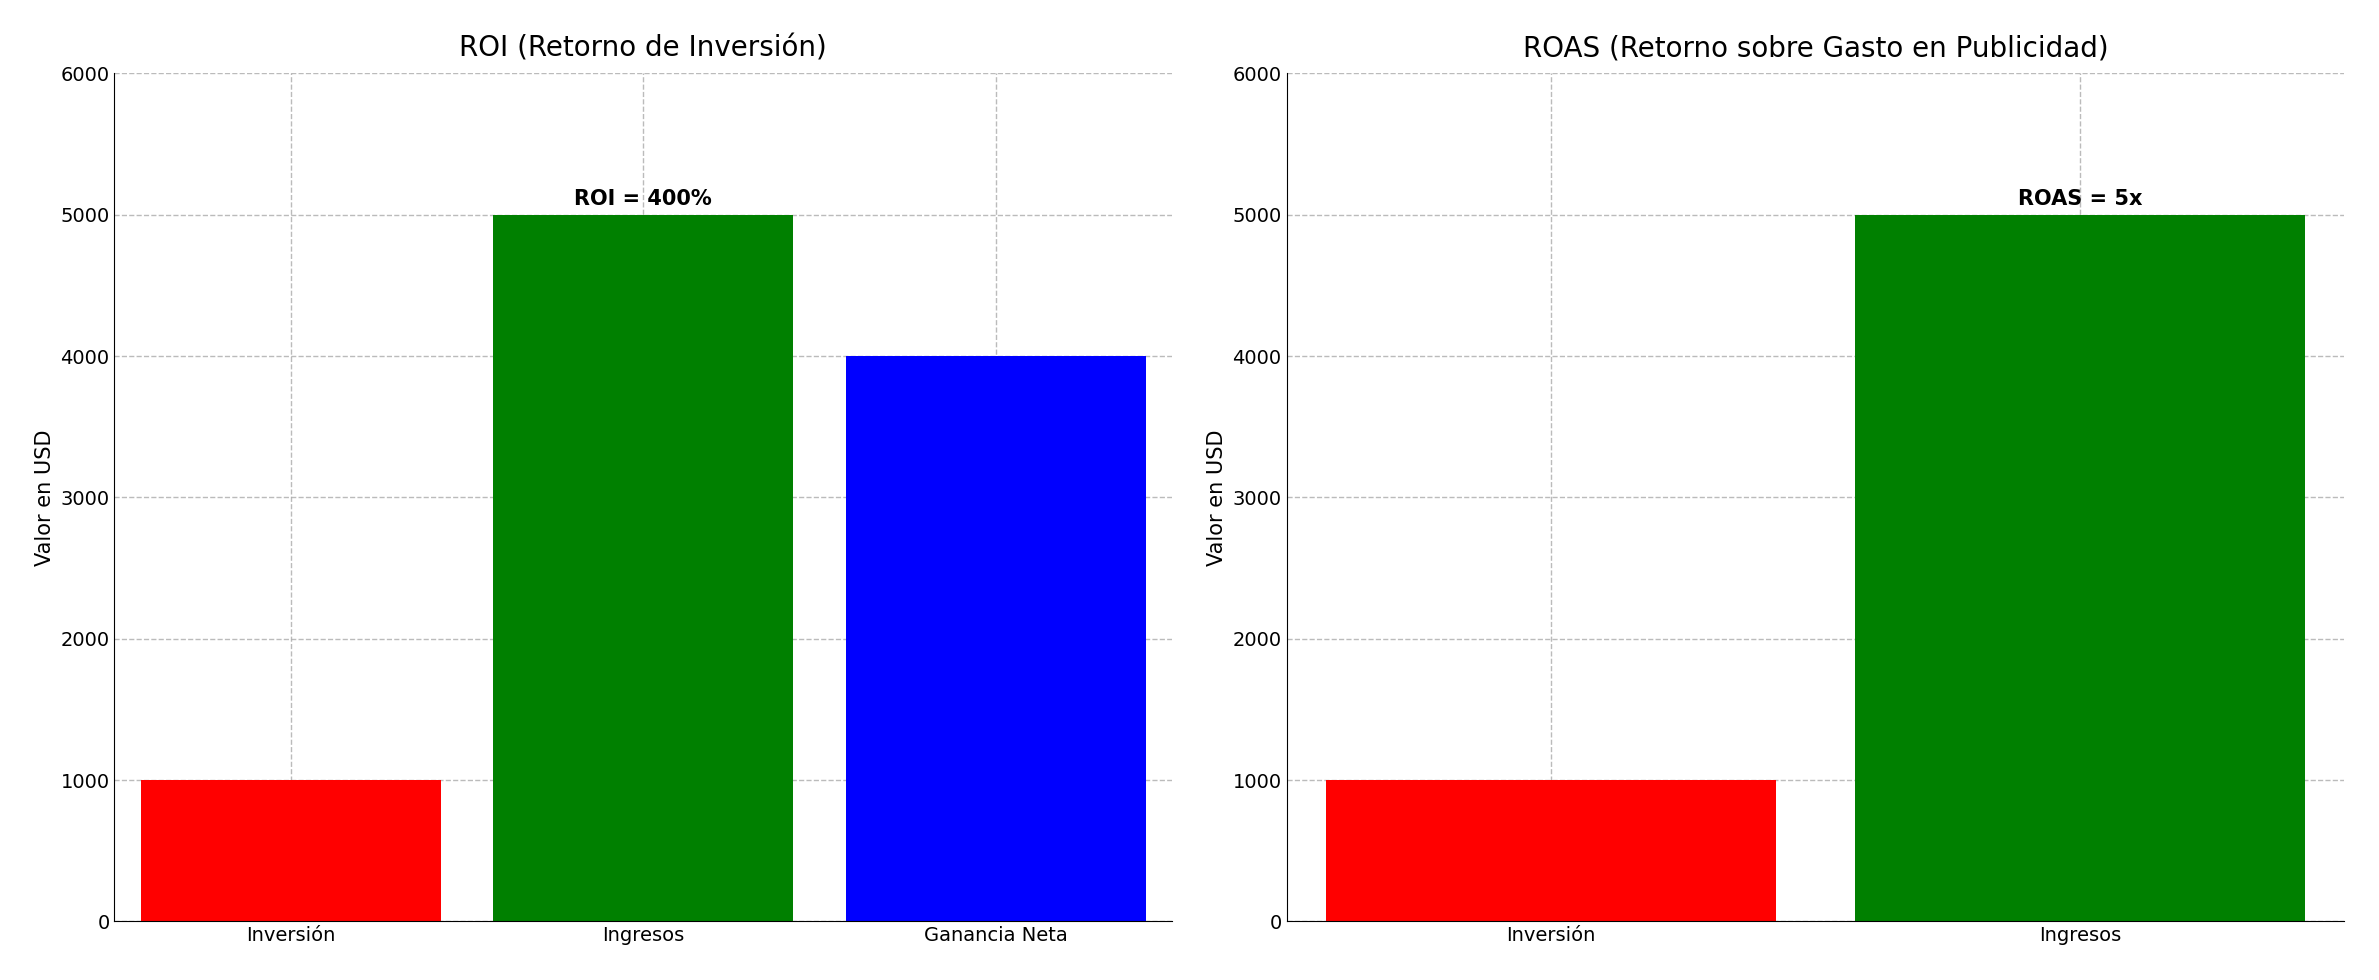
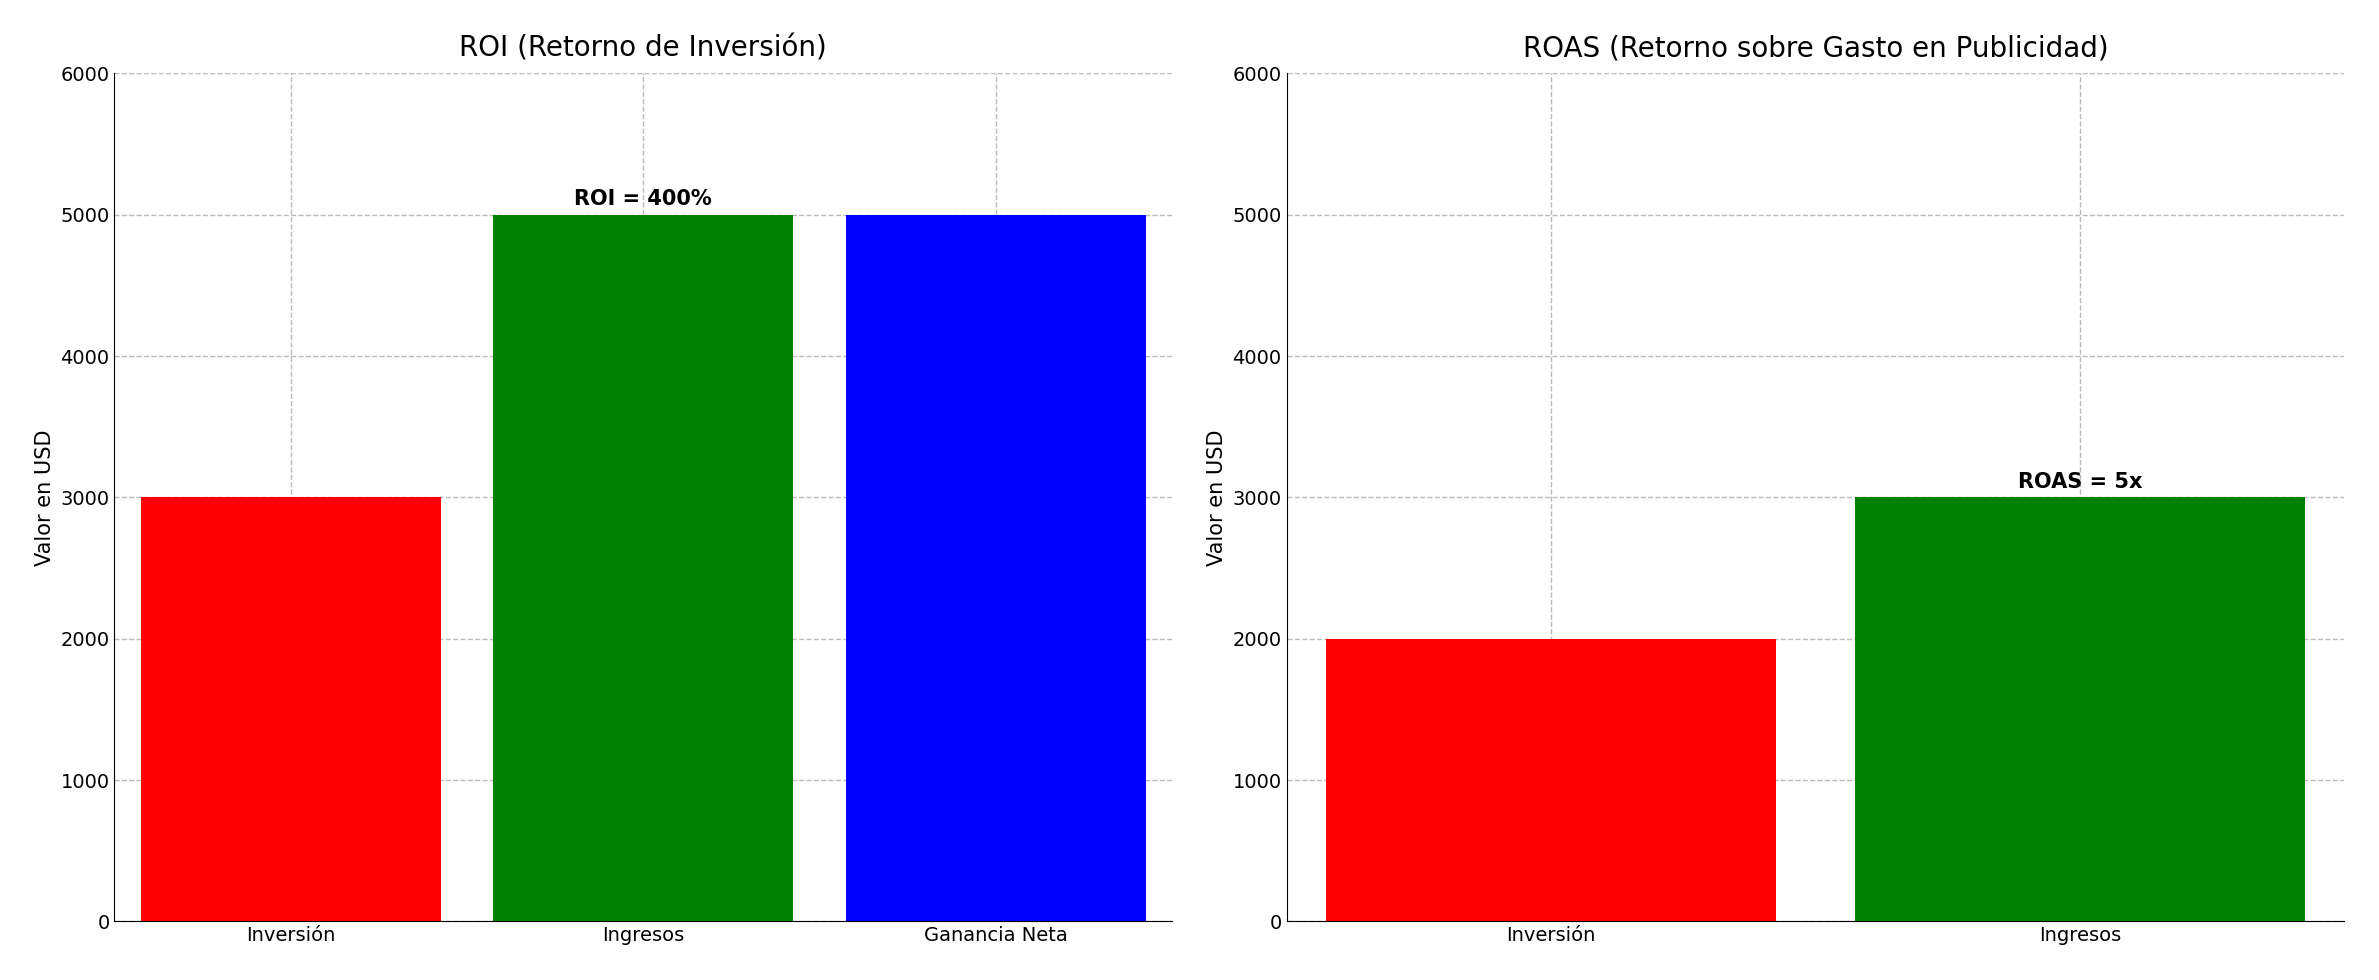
ROI (Retorno de Inversión)/Inversión: 1000 -> 3000
ROI (Retorno de Inversión)/Ganancia Neta: 4000 -> 5000
ROAS (Retorno sobre Gasto en Publicidad)/Inversión: 1000 -> 2000
ROAS (Retorno sobre Gasto en Publicidad)/Ingresos: 5000 -> 3000
